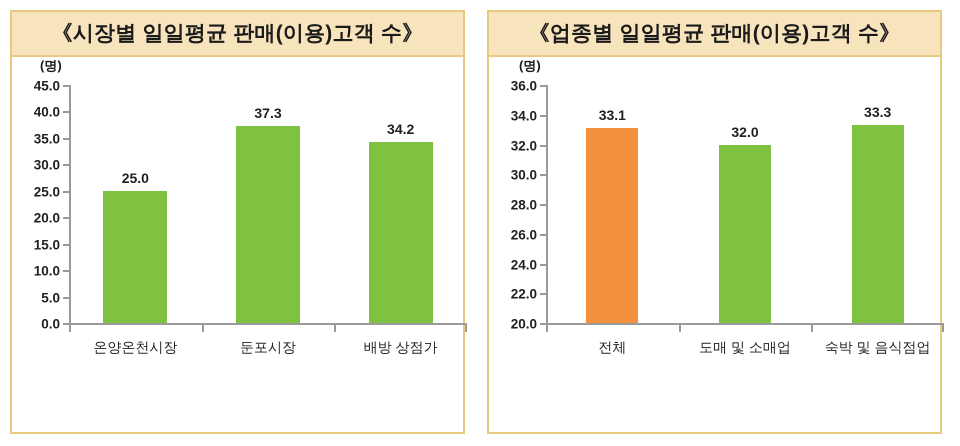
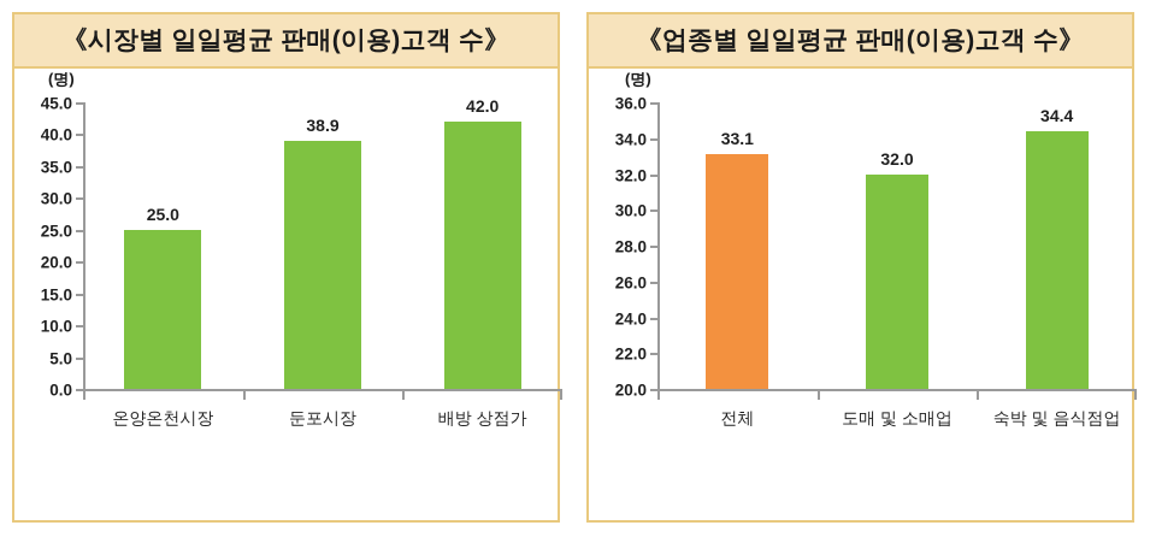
《시장별 일일평균 판매(이용)고객 수》/둔포시장: 37.3 -> 38.9
《시장별 일일평균 판매(이용)고객 수》/배방 상점가: 34.2 -> 42.0
《업종별 일일평균 판매(이용)고객 수》/숙박 및 음식점업: 33.3 -> 34.4
